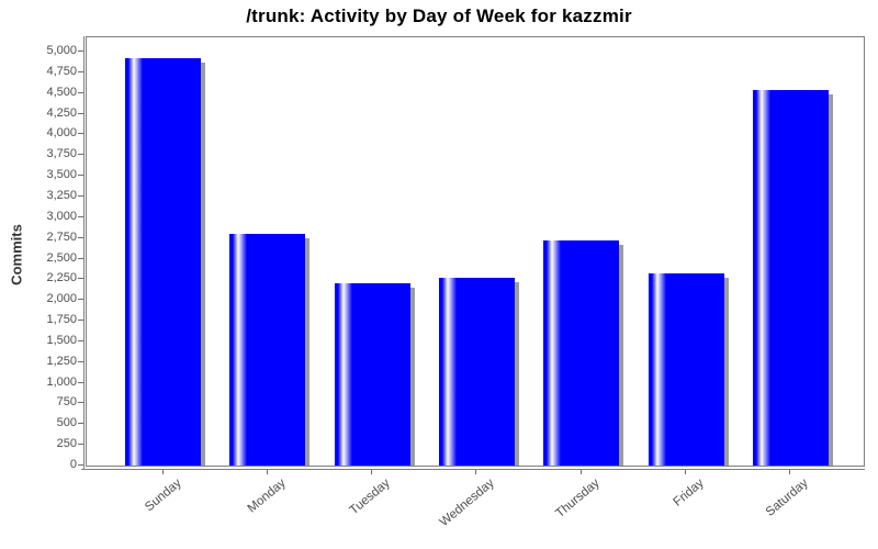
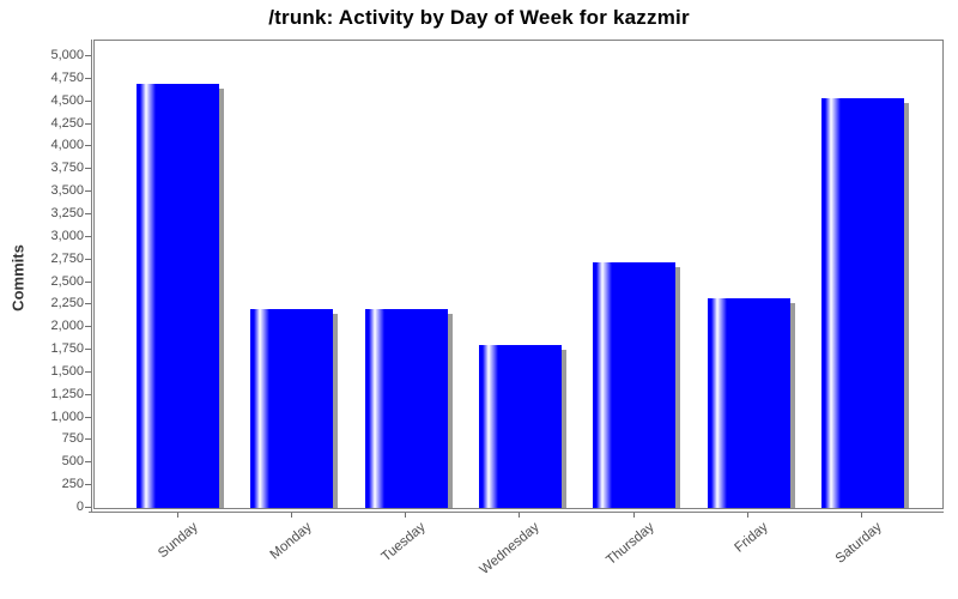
Sunday: 4900 -> 4700
Monday: 2800 -> 2200
Wednesday: 2300 -> 1800
